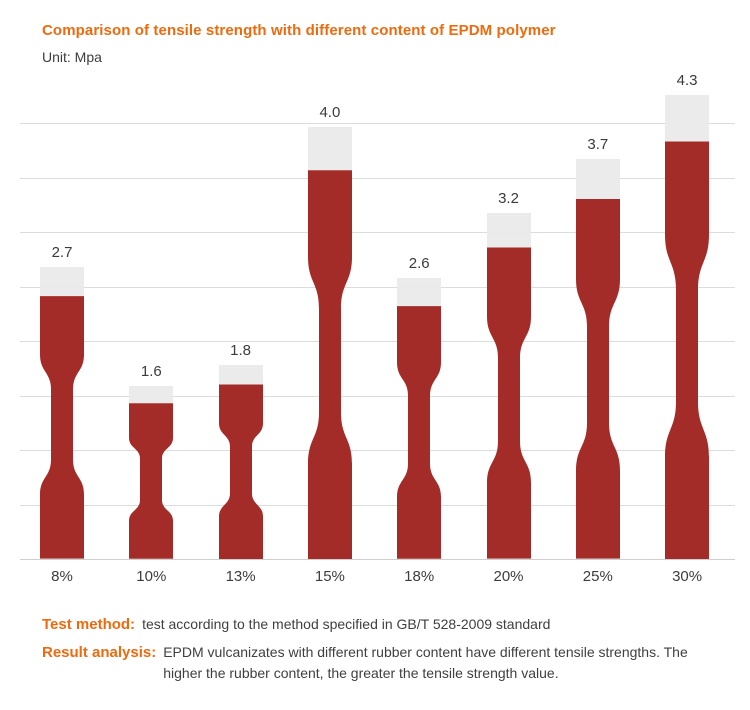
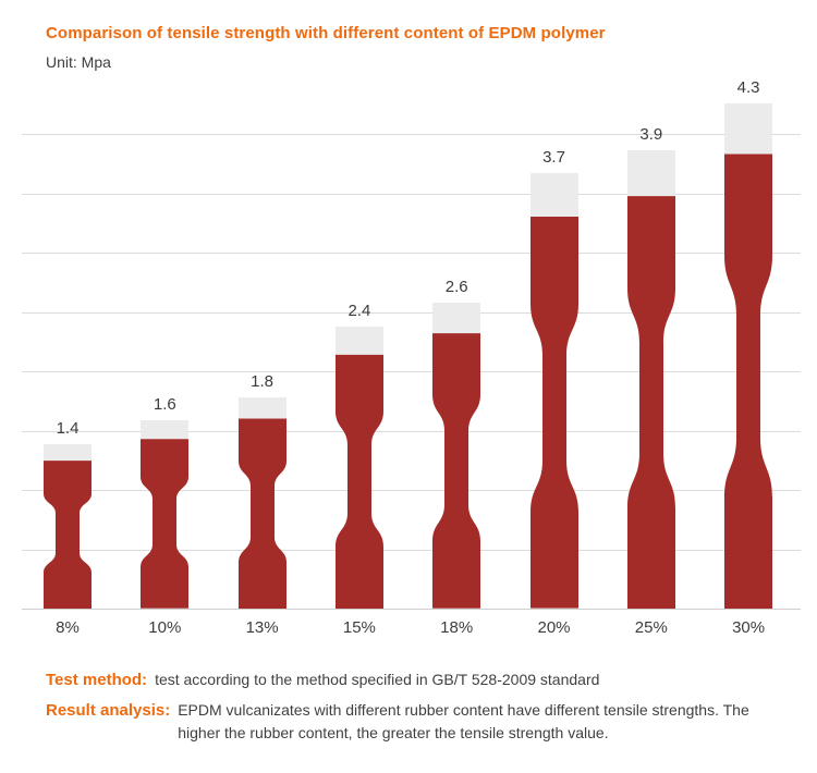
8%: 2.7 -> 1.4
15%: 4.0 -> 2.4
20%: 3.2 -> 3.7
25%: 3.7 -> 3.9
